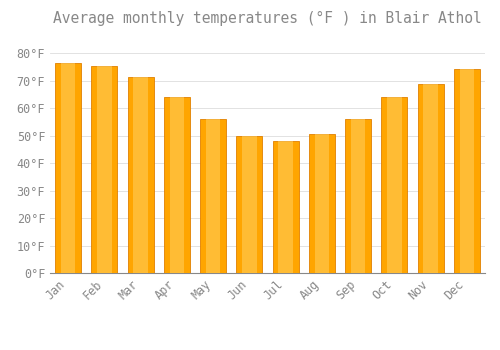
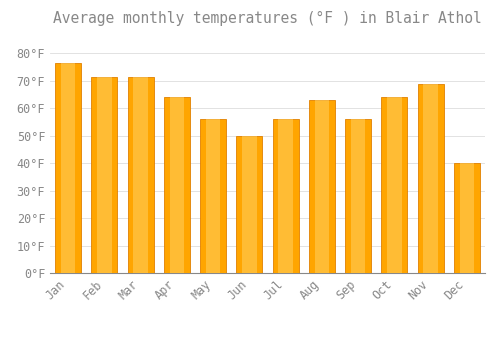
Feb: 75.5°F -> 71.5°F
Jul: 48.0°F -> 56.0°F
Aug: 50.5°F -> 63.0°F
Dec: 74.5°F -> 40.0°F
